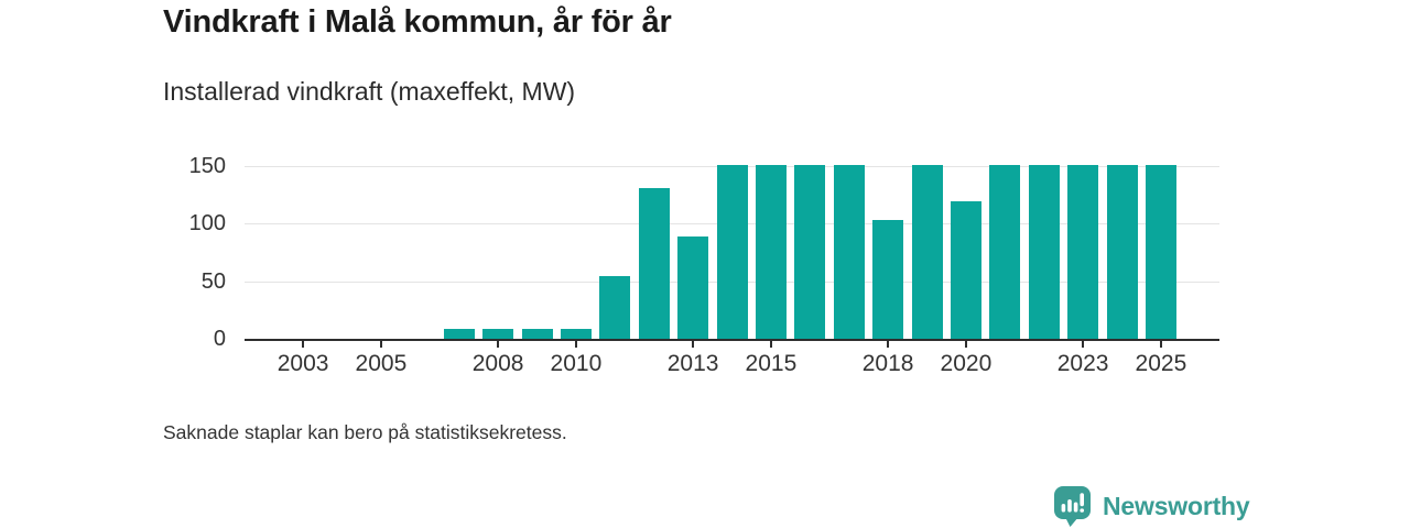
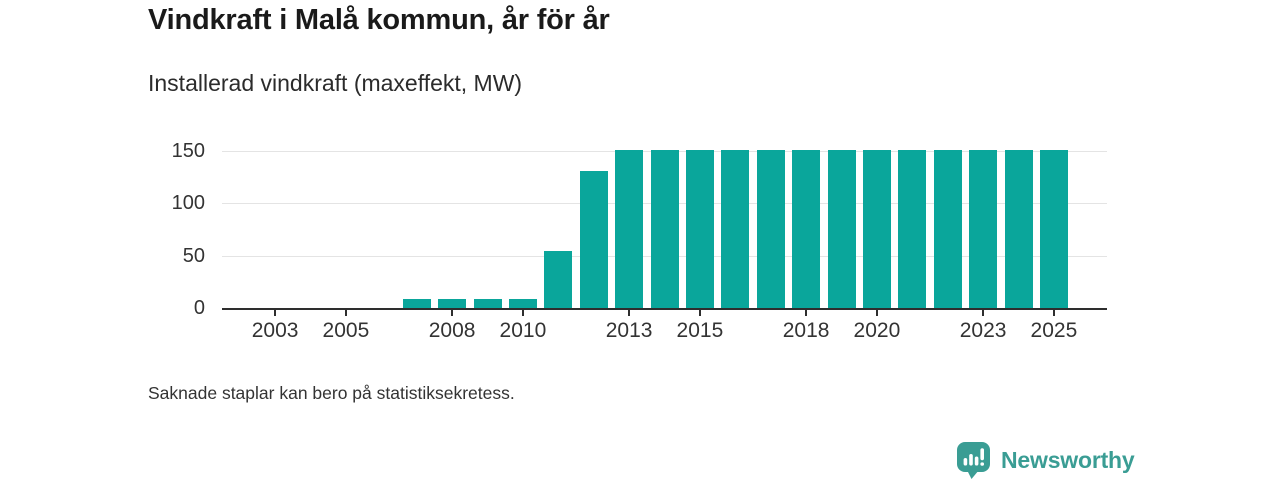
2013: 90 -> 152
2018: 104 -> 152
2020: 120 -> 152
